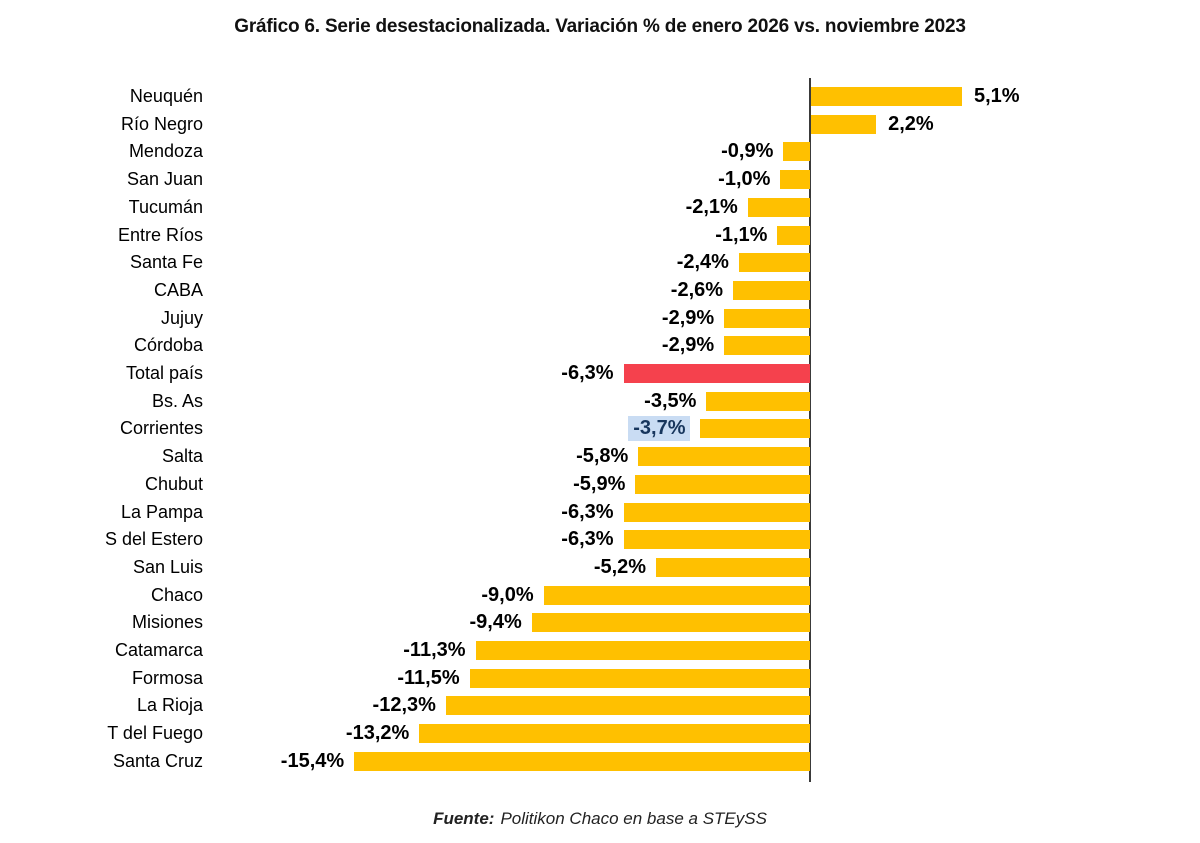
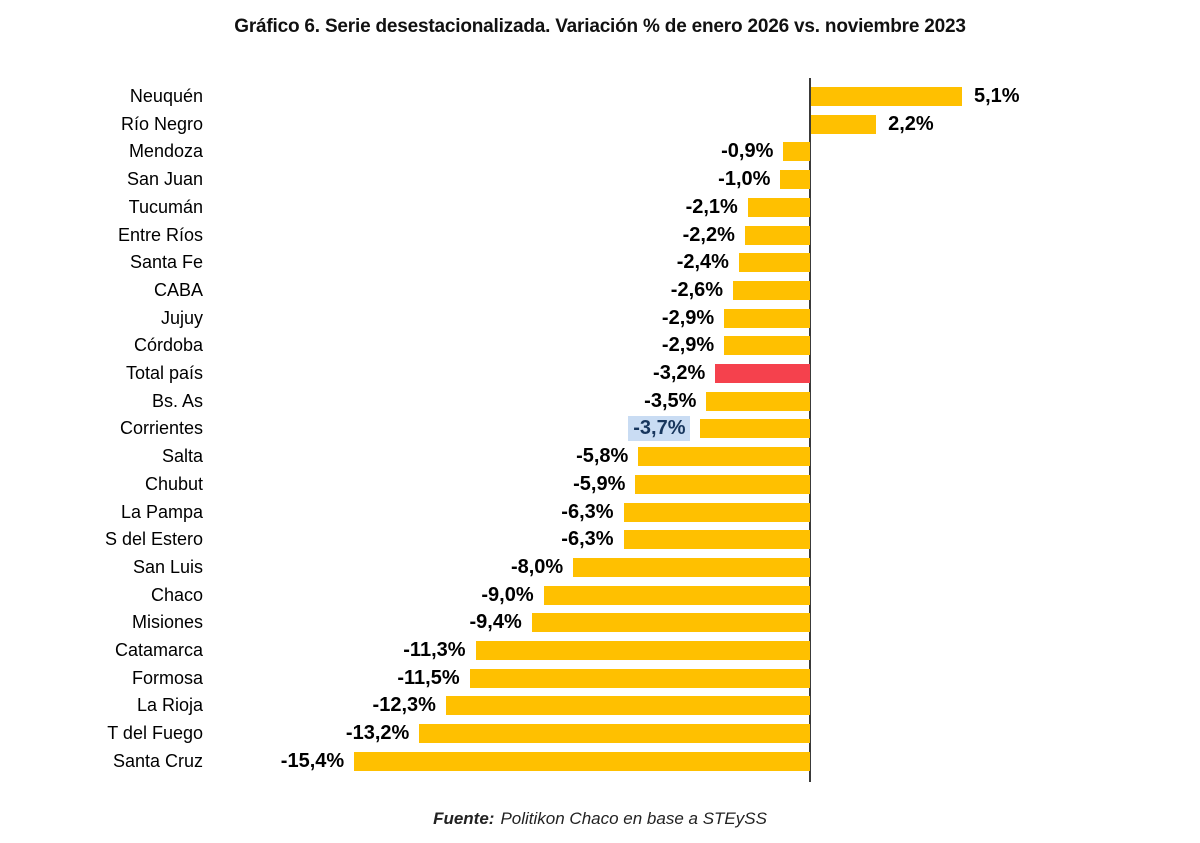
Entre Ríos: -1,1% -> -2,2%
Total país: -6,3% -> -3,2%
San Luis: -5,2% -> -8,0%
